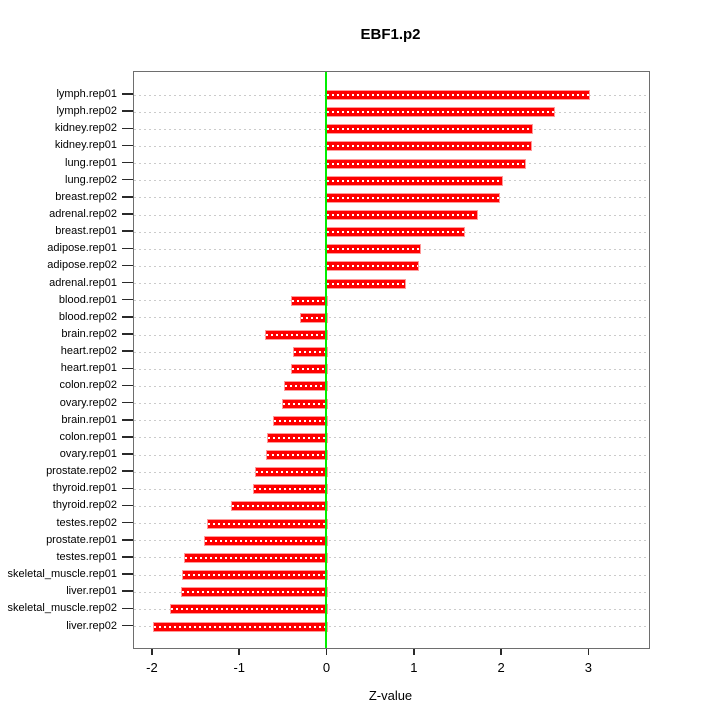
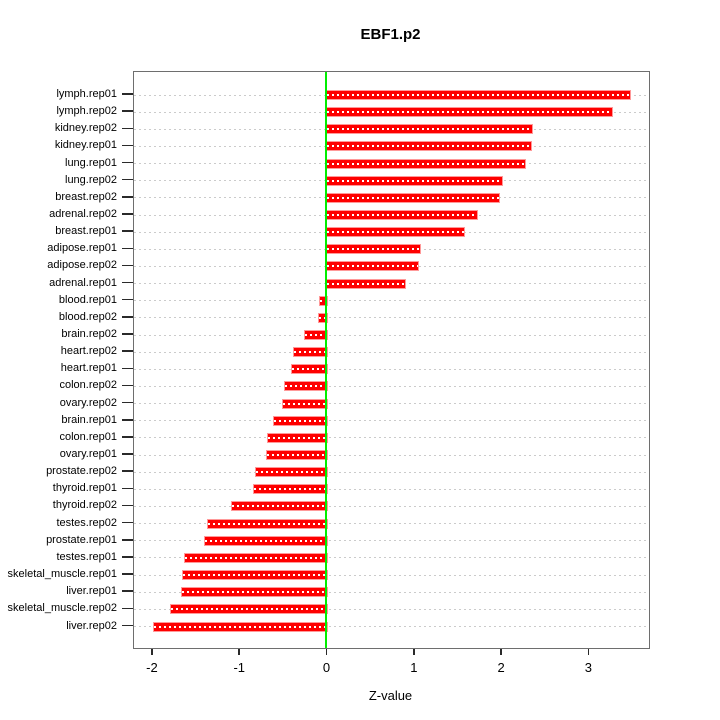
lymph.rep01: 3.0 -> 3.5
lymph.rep02: 2.6 -> 3.3
blood.rep01: -0.4 -> -0.1
blood.rep02: -0.3 -> -0.1
brain.rep02: -0.7 -> -0.2
